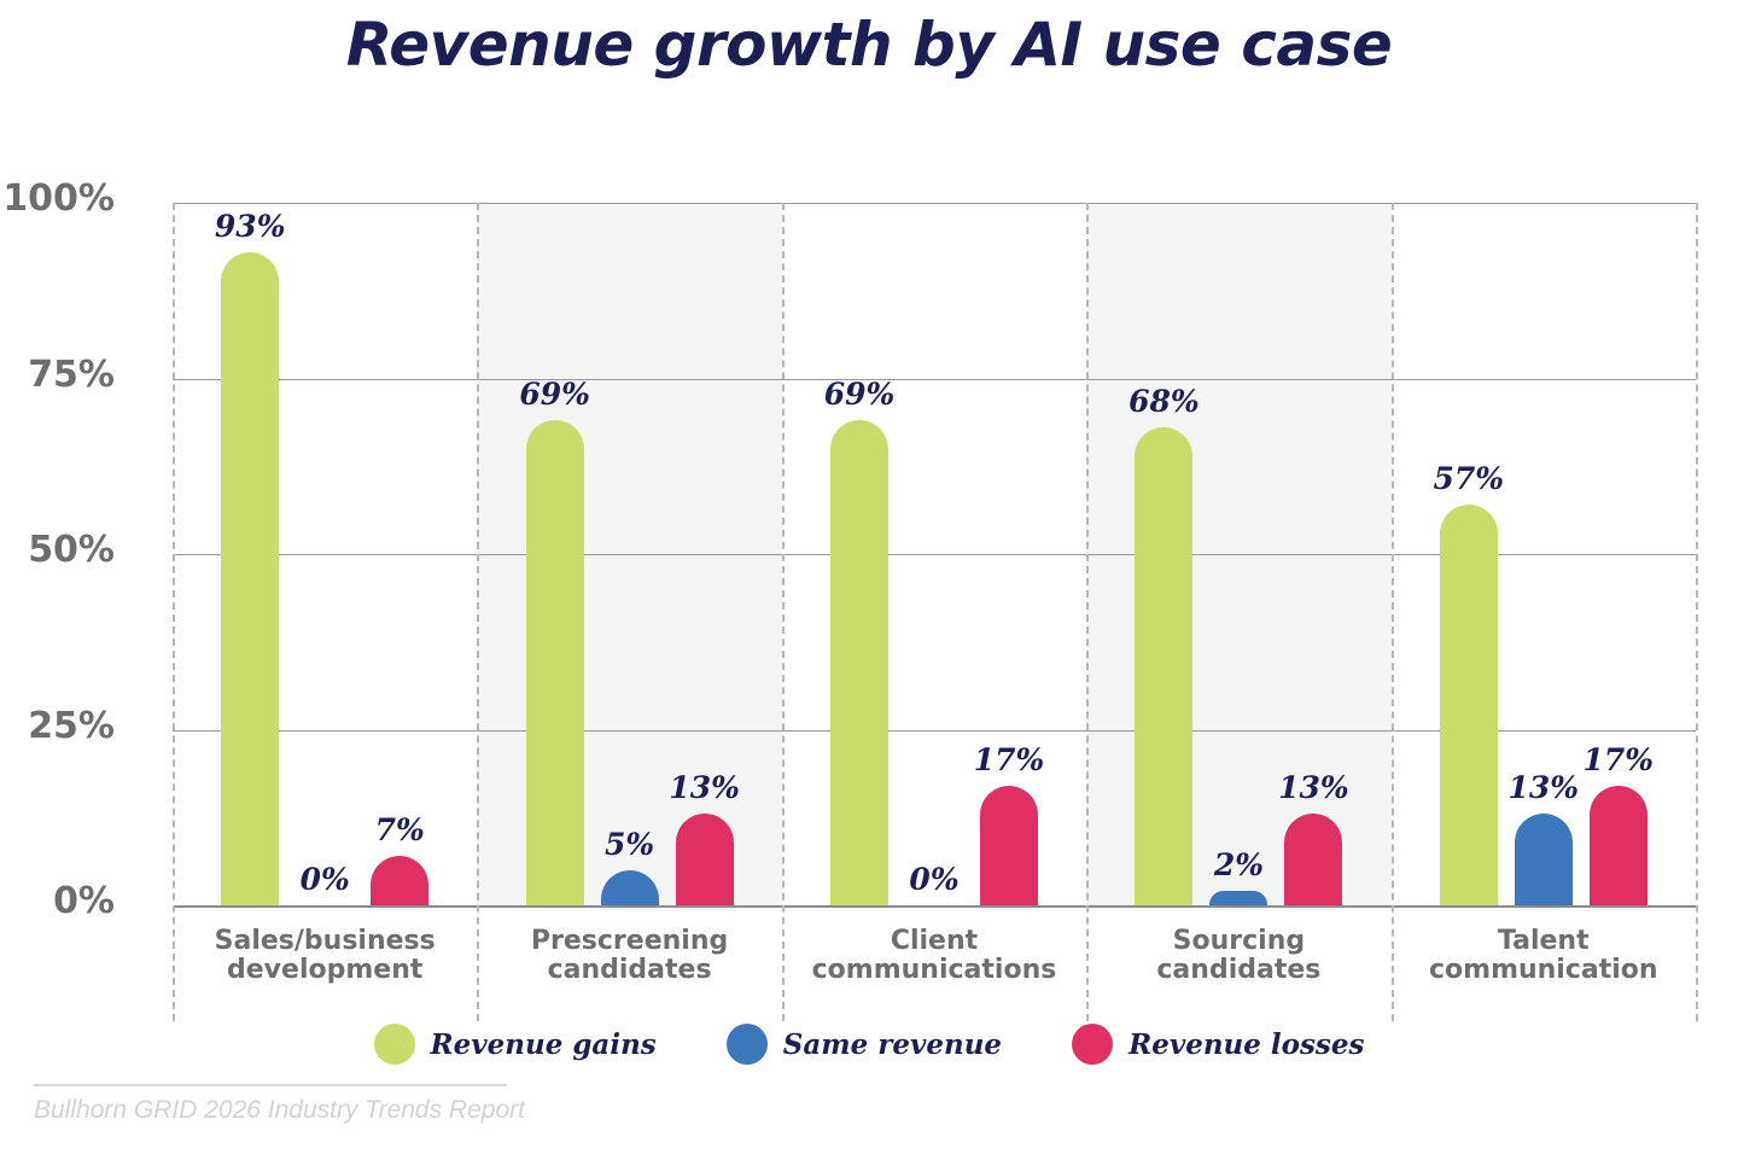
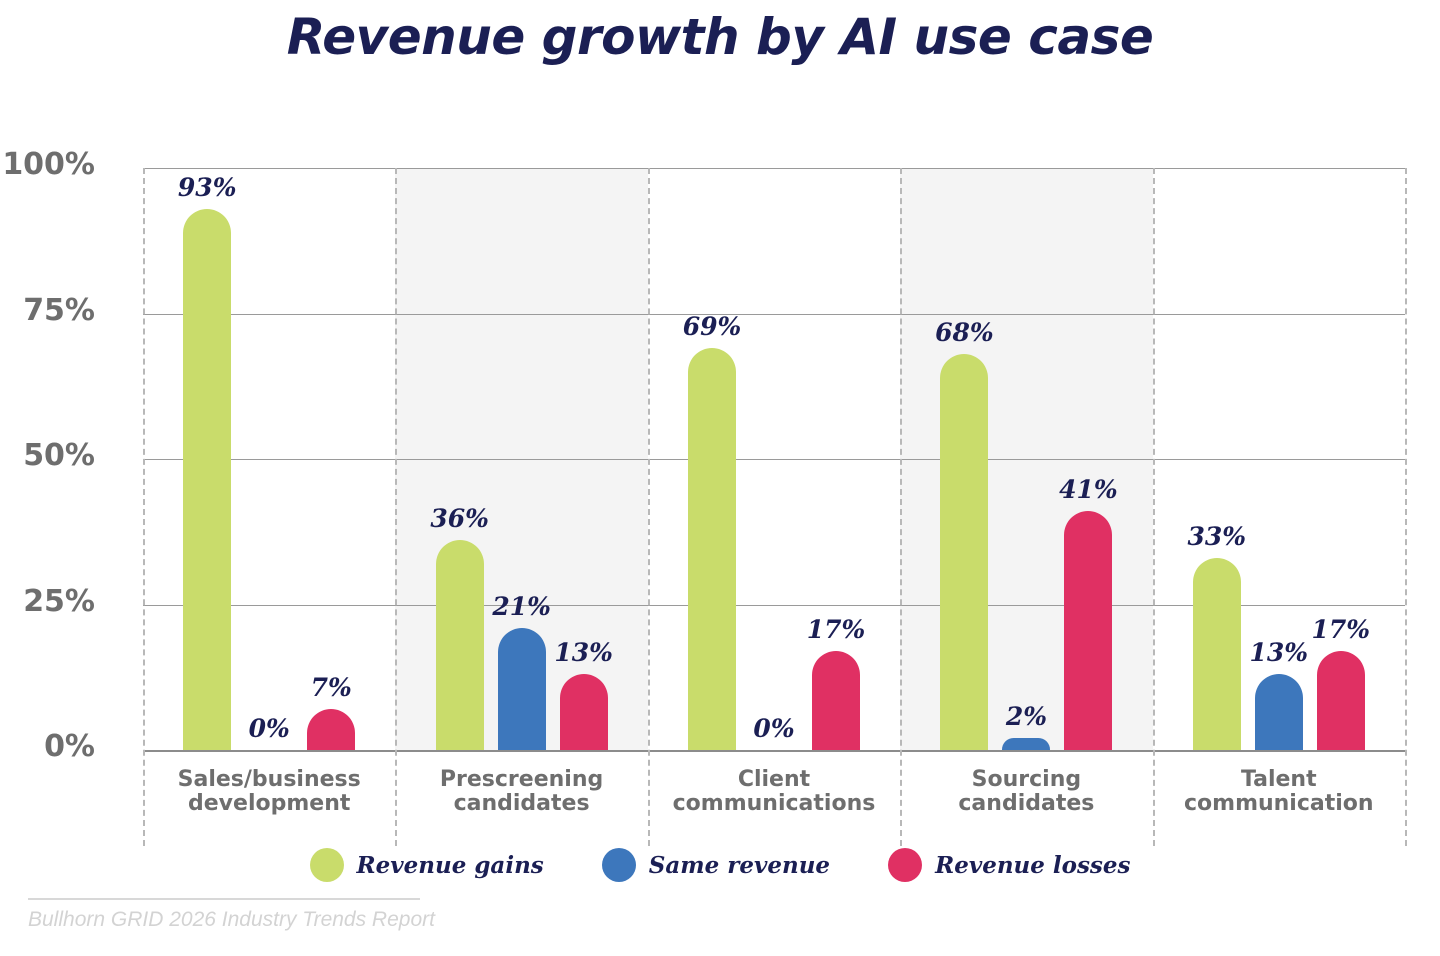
Revenue gains/Prescreening candidates: 69% -> 36%
Same revenue/Prescreening candidates: 5% -> 21%
Revenue losses/Sourcing candidates: 13% -> 41%
Revenue gains/Talent communication: 57% -> 33%
